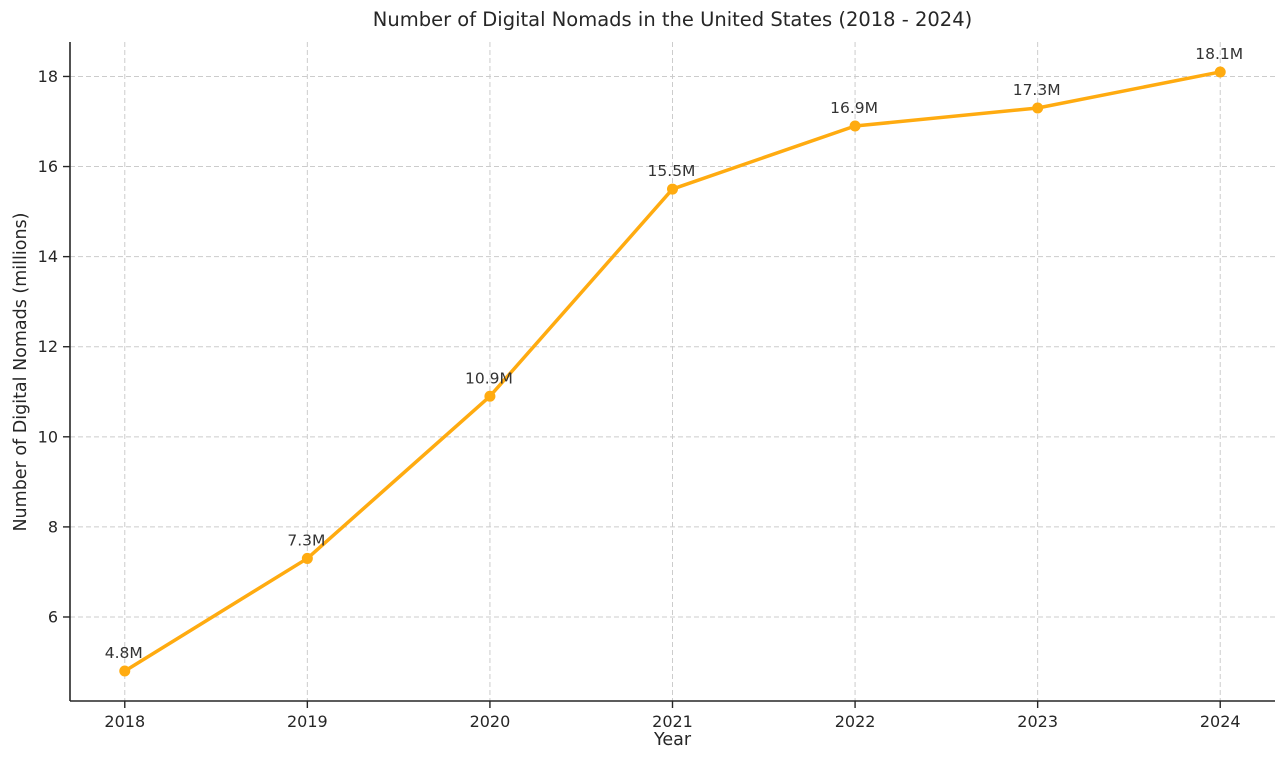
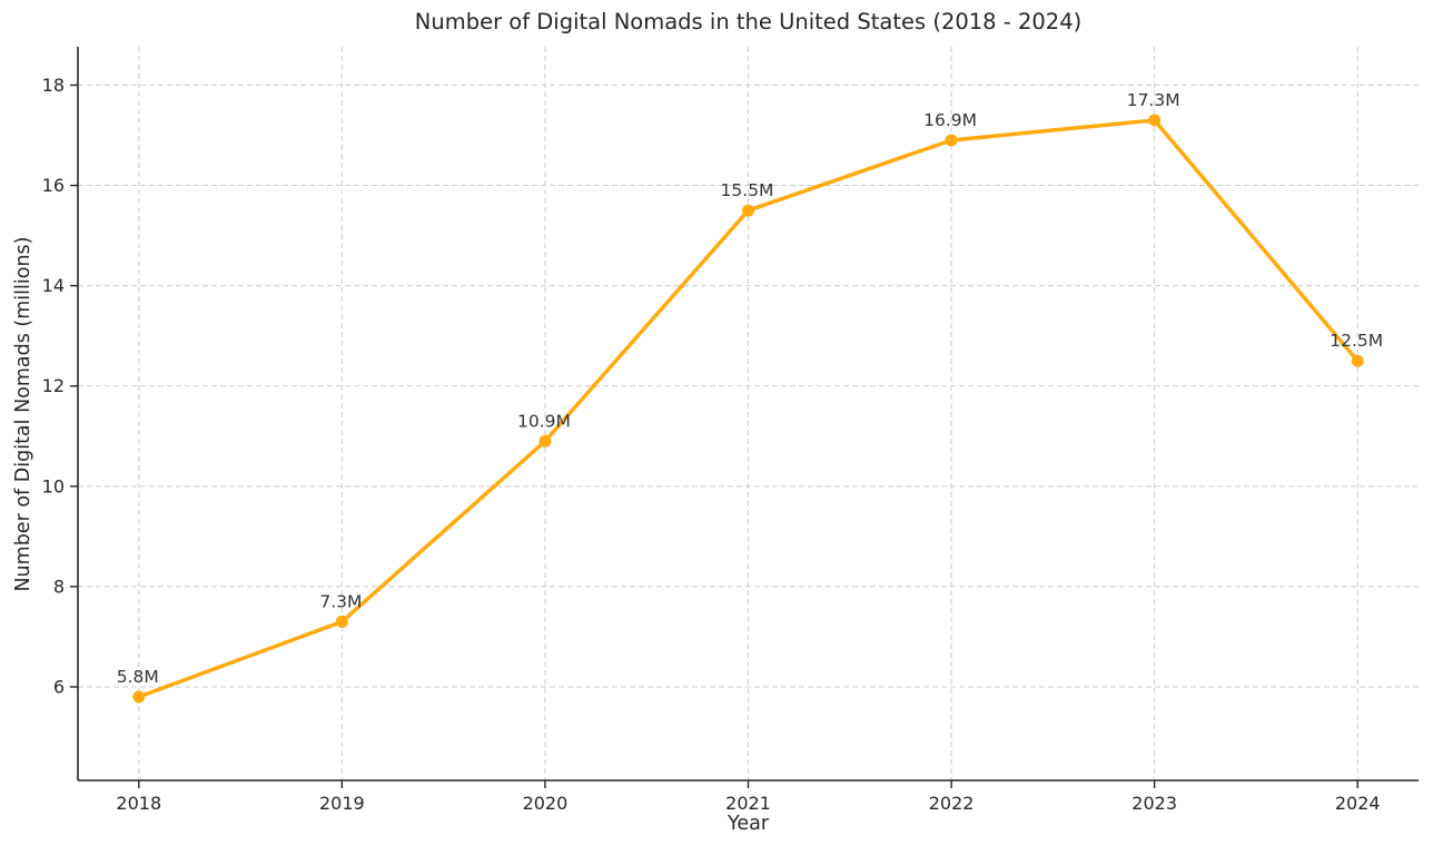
2018: 4.8M -> 5.8M
2024: 18.1M -> 12.5M
